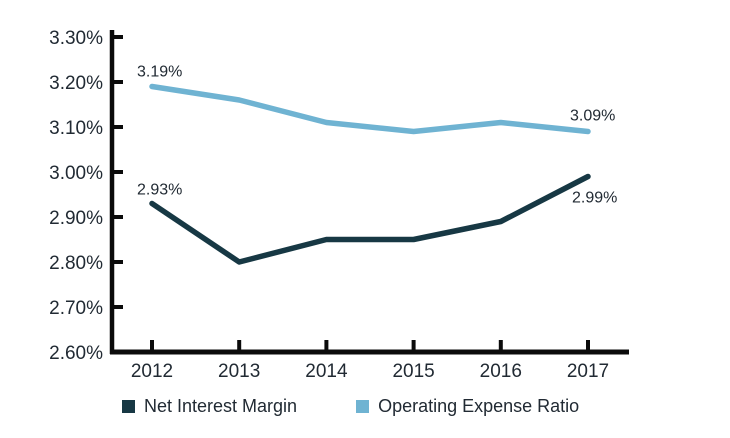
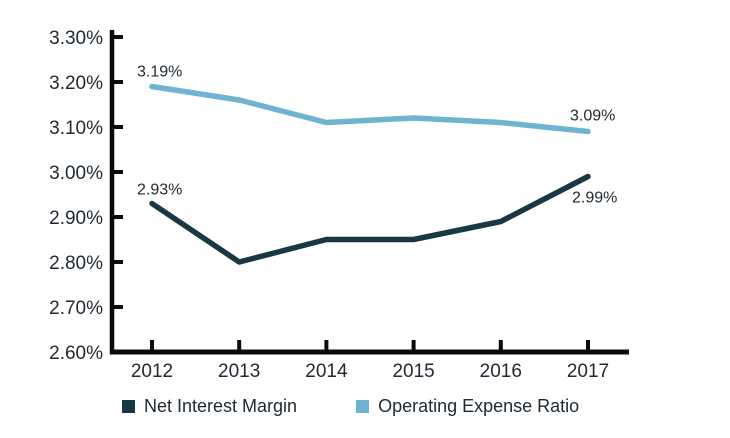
Operating Expense Ratio/2015: 3.09% -> 3.12%
